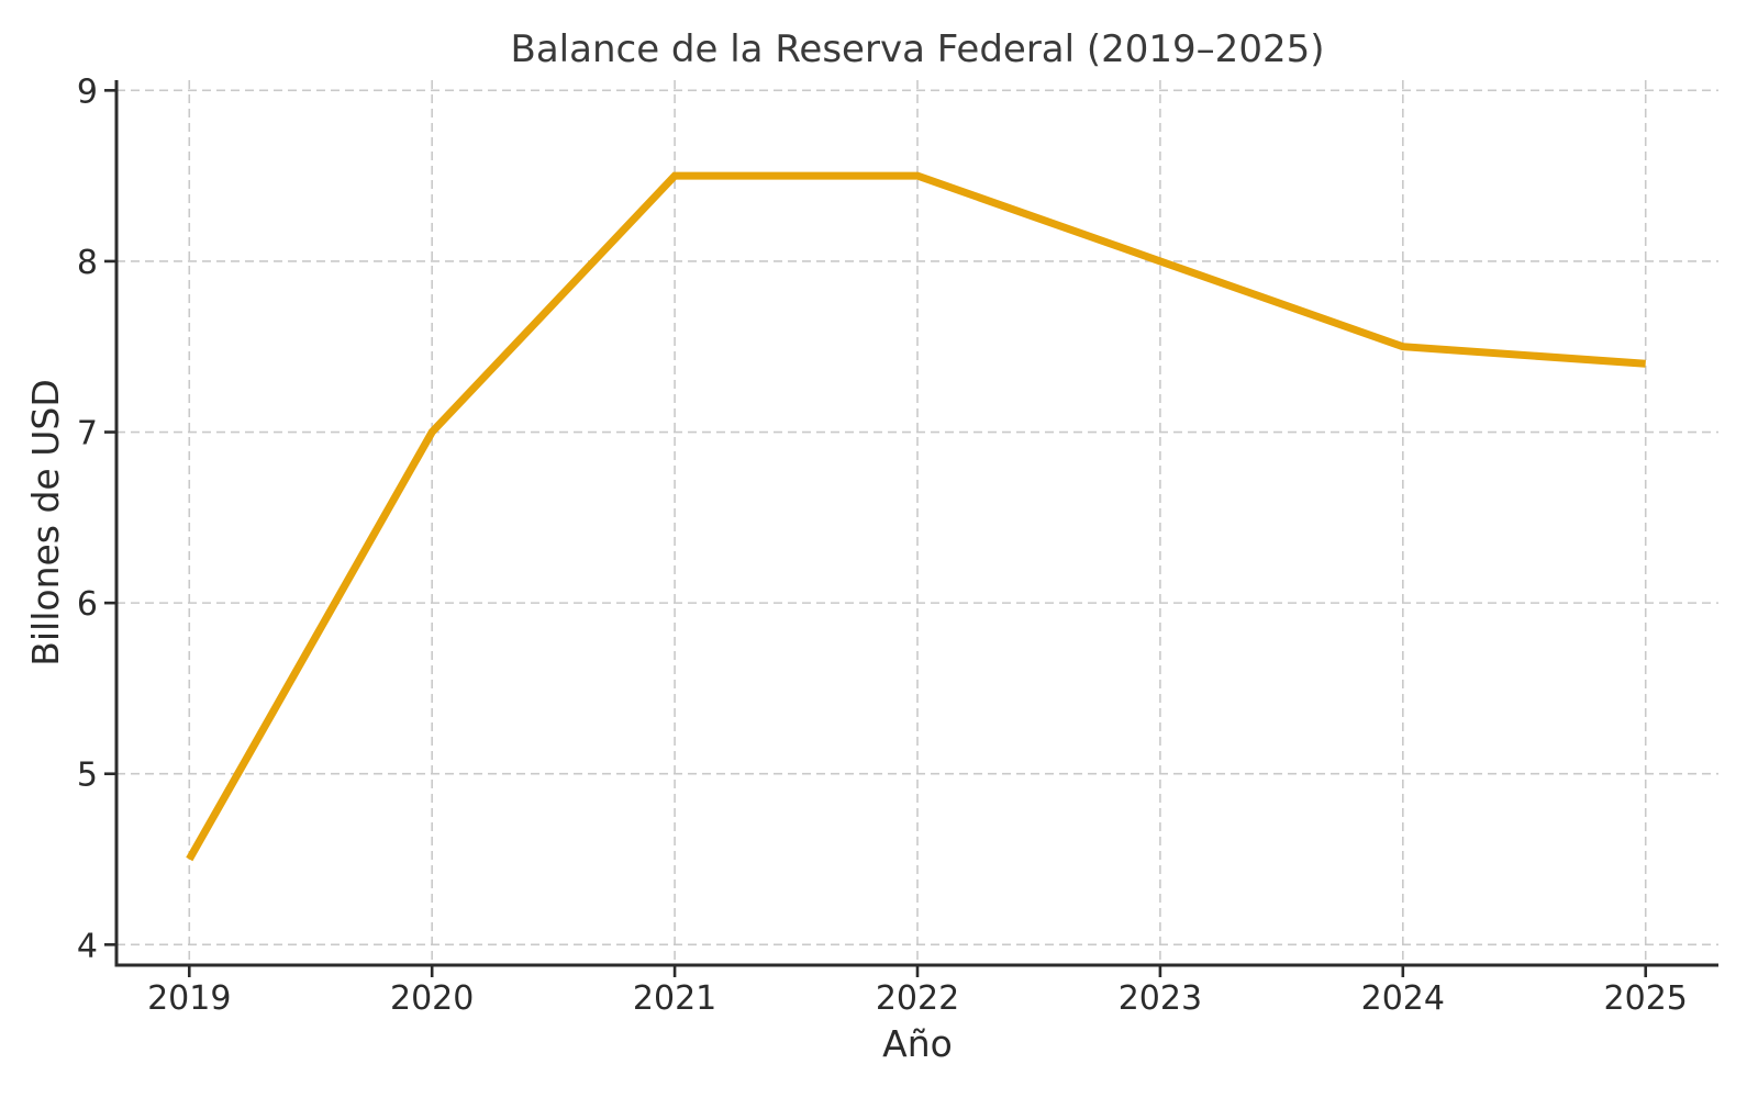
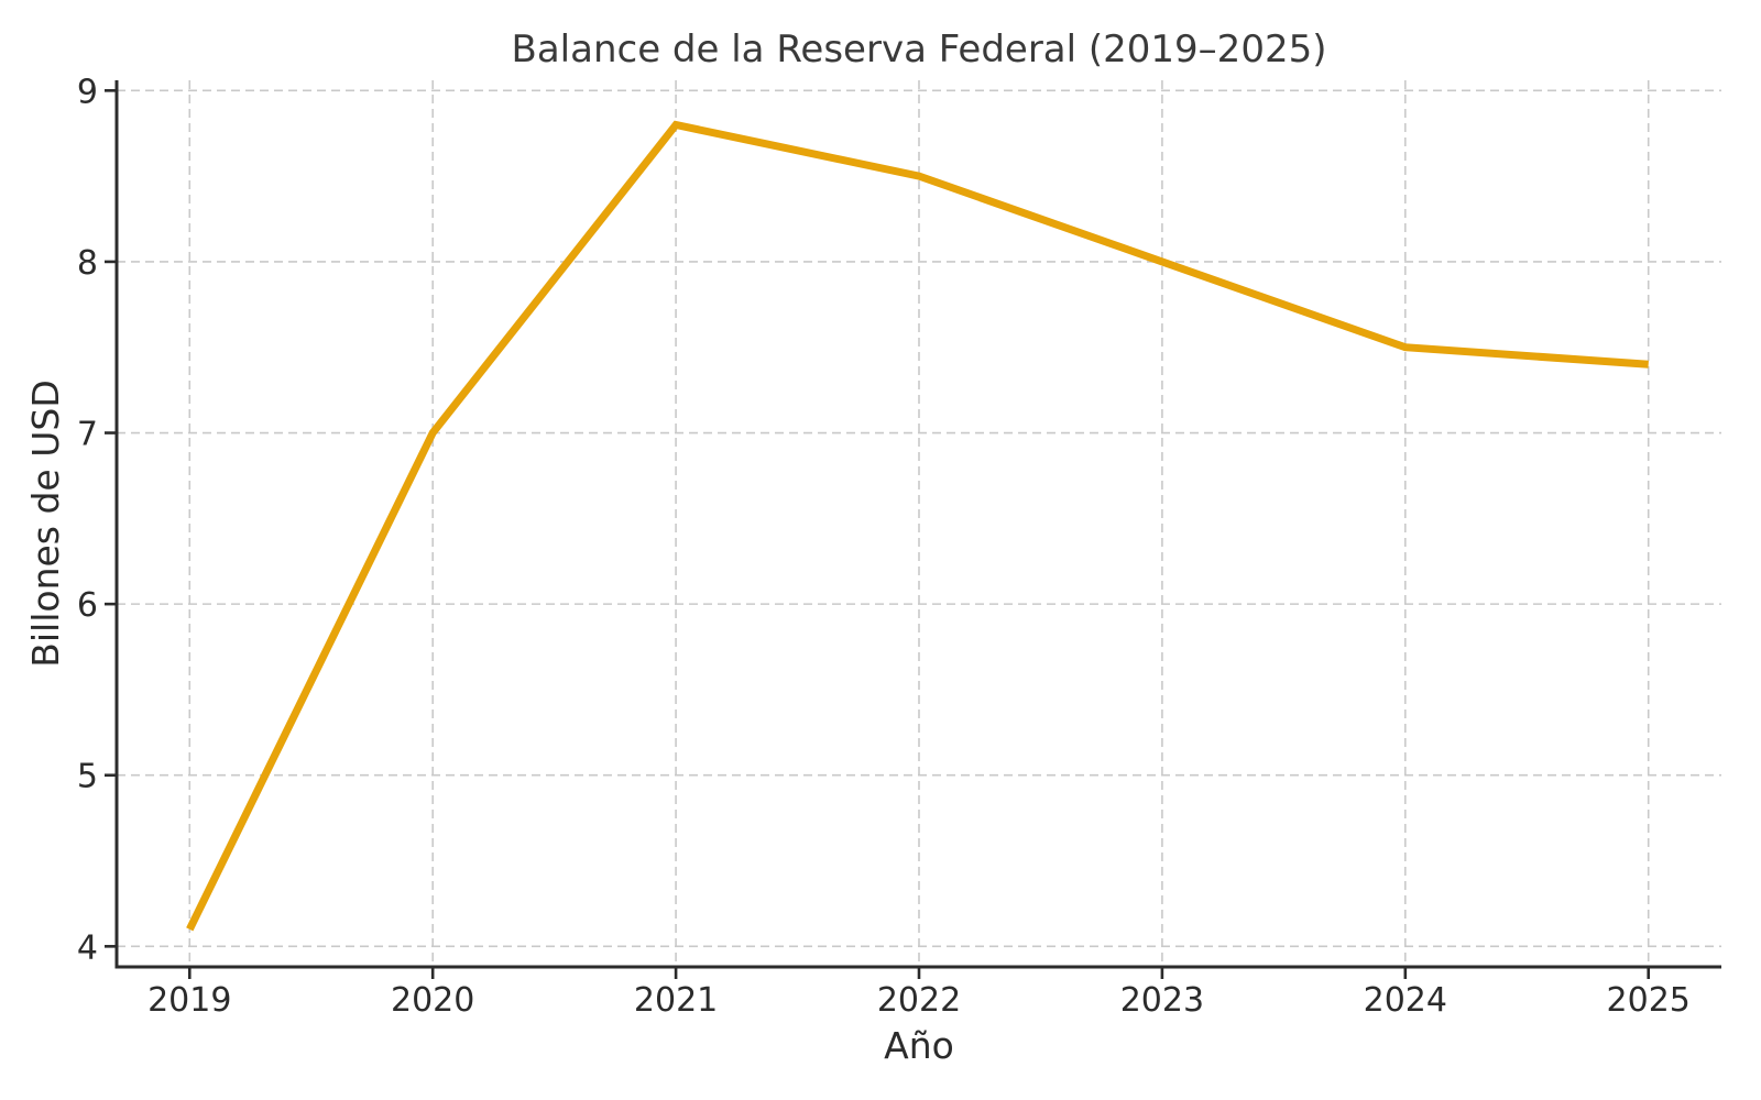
2019: 4.5 -> 4.1
2021: 8.5 -> 8.8
